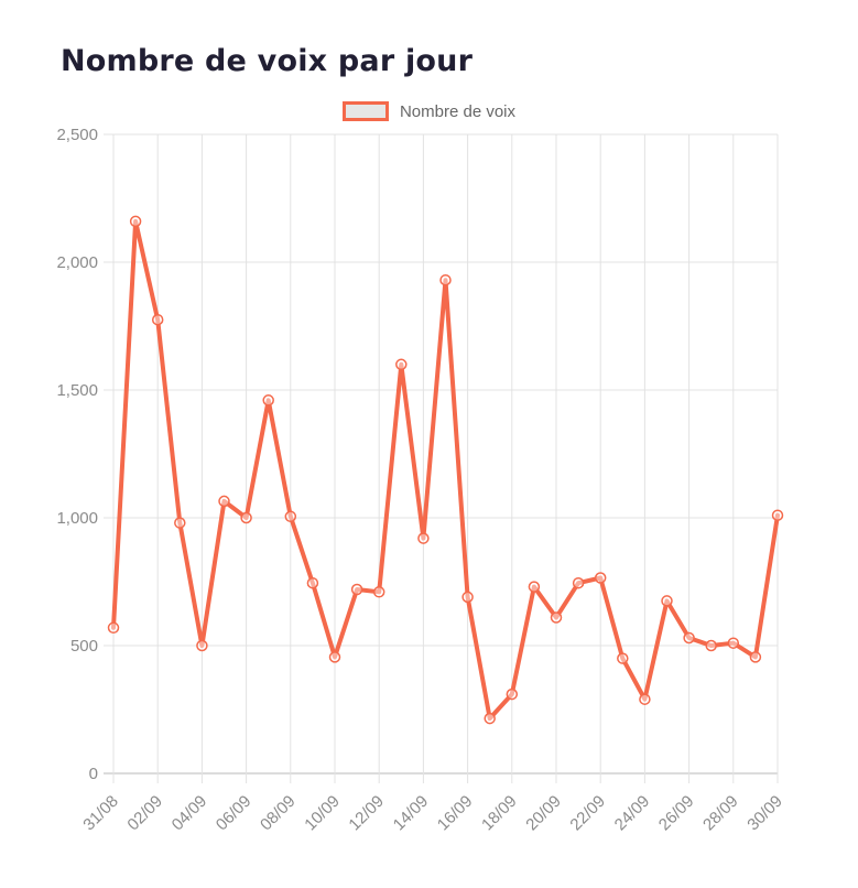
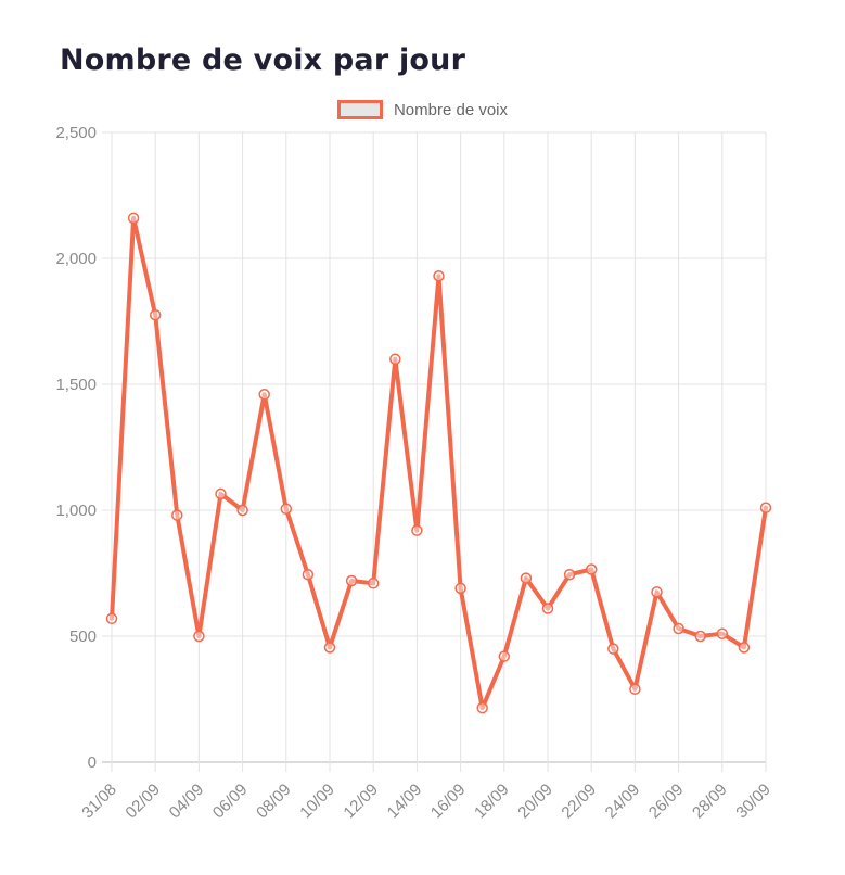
18/09: 310 -> 420
